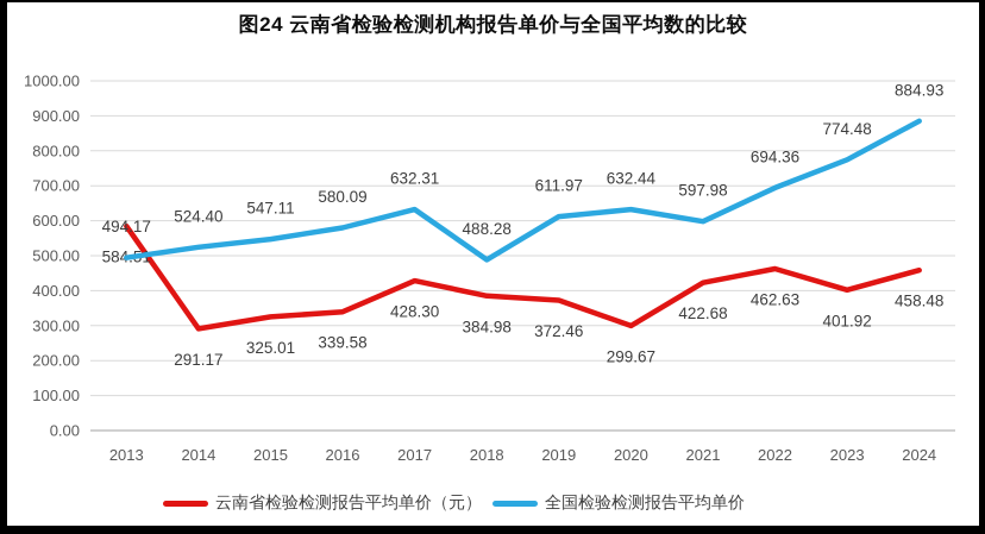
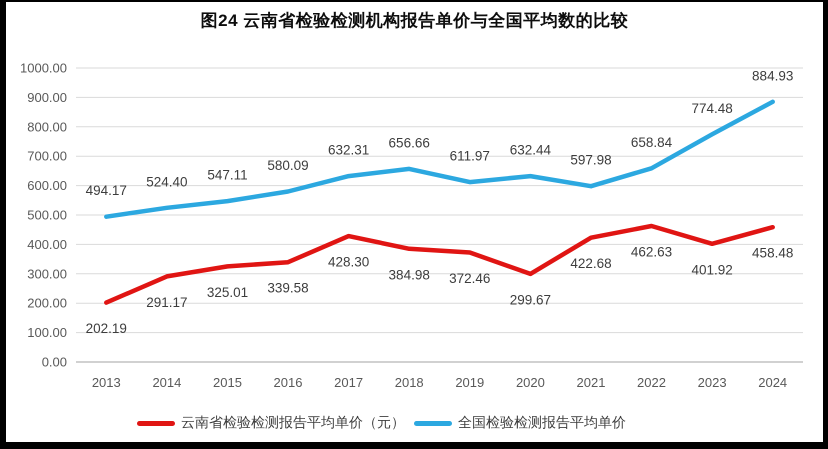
云南省检验检测报告平均单价（元）/2013: 584.51 -> 202.19
全国检验检测报告平均单价/2018: 488.28 -> 656.66
全国检验检测报告平均单价/2022: 694.36 -> 658.84
